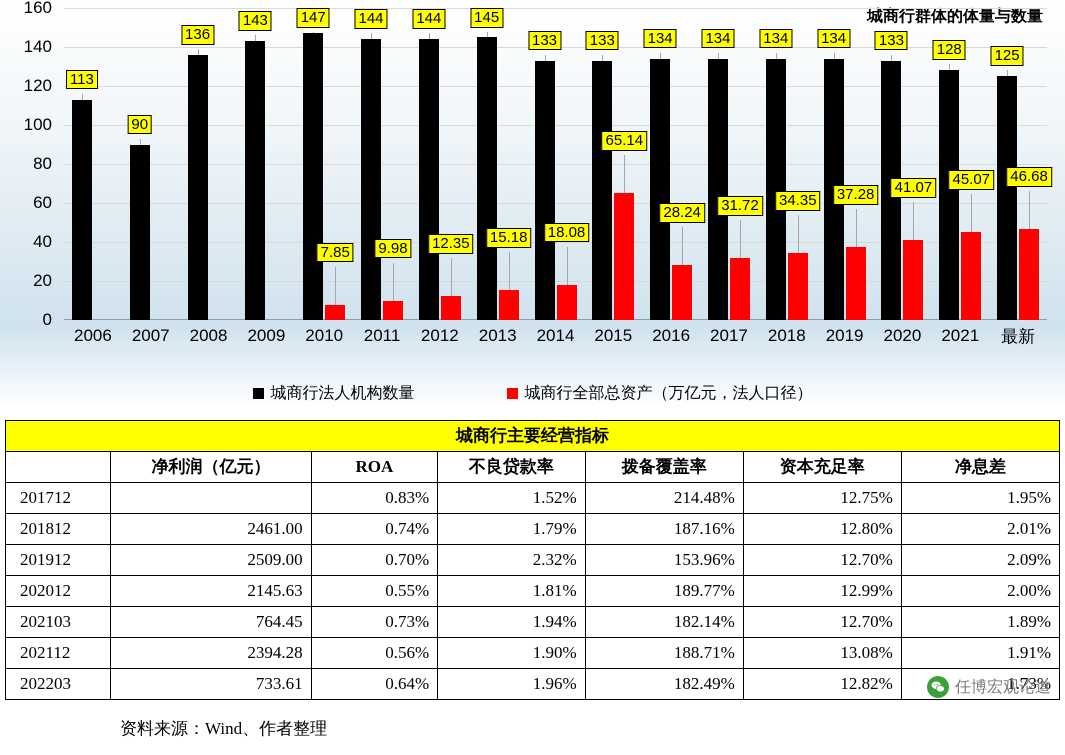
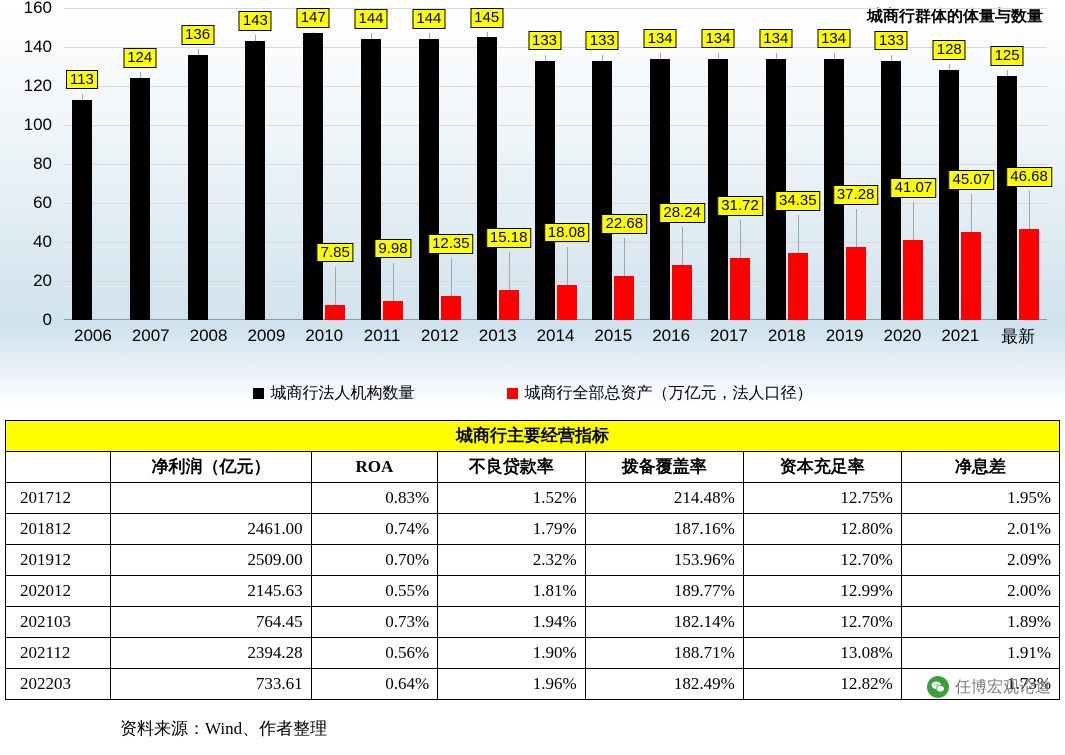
城商行法人机构数量/2007: 90 -> 124
城商行全部总资产（万亿元，法人口径）/2015: 65.14 -> 22.68
